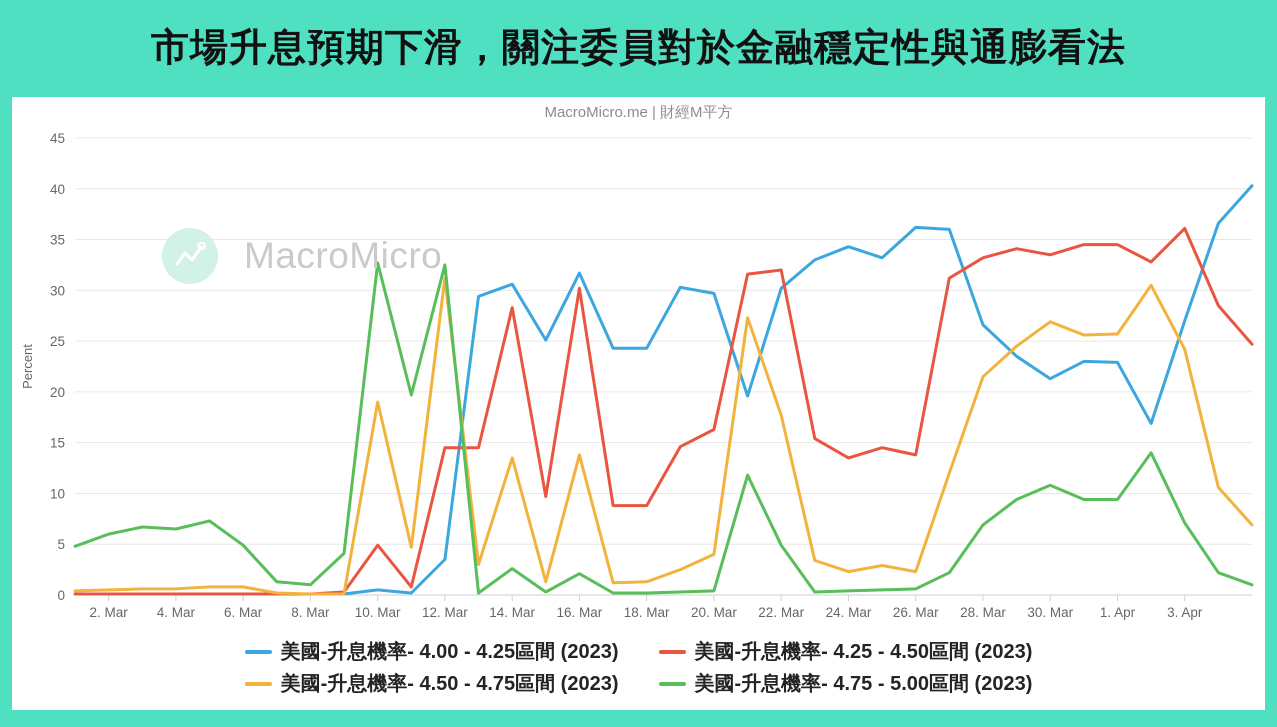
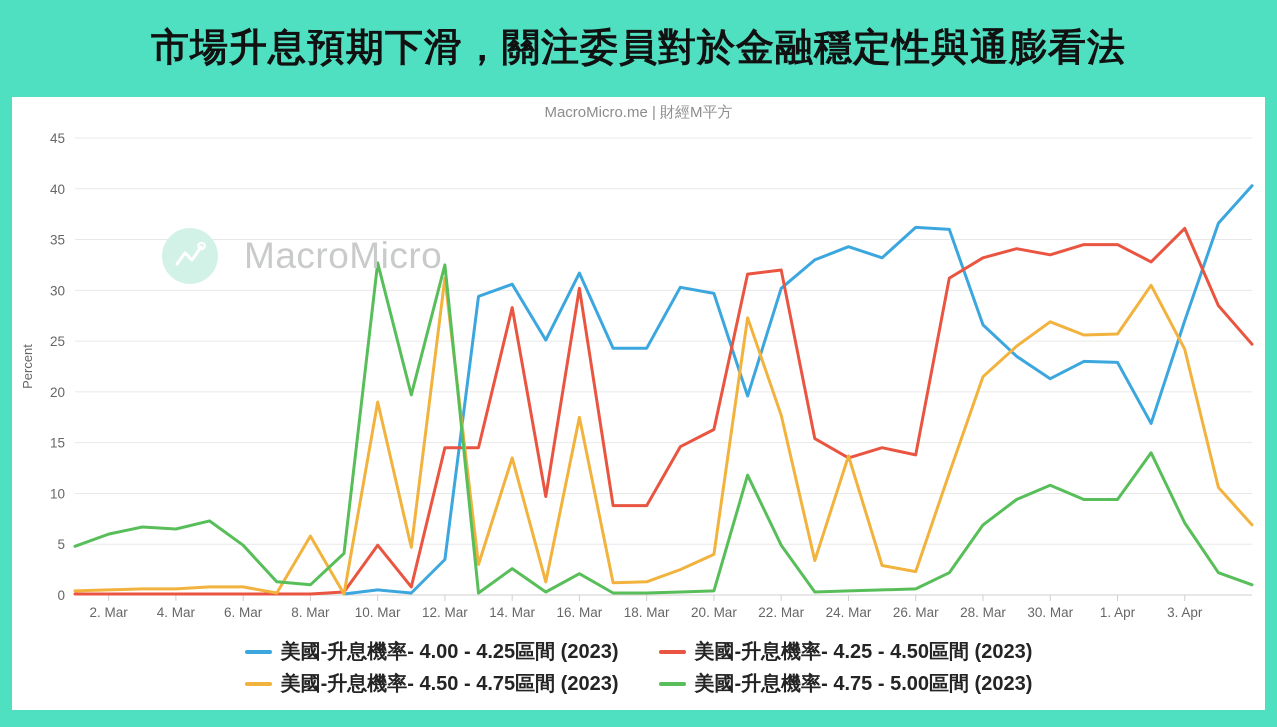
美國-升息機率- 4.50 - 4.75區間 (2023)/8. Mar: 0.1 -> 5.8
美國-升息機率- 4.50 - 4.75區間 (2023)/16. Mar: 13.8 -> 17.5
美國-升息機率- 4.50 - 4.75區間 (2023)/24. Mar: 2.3 -> 13.7
